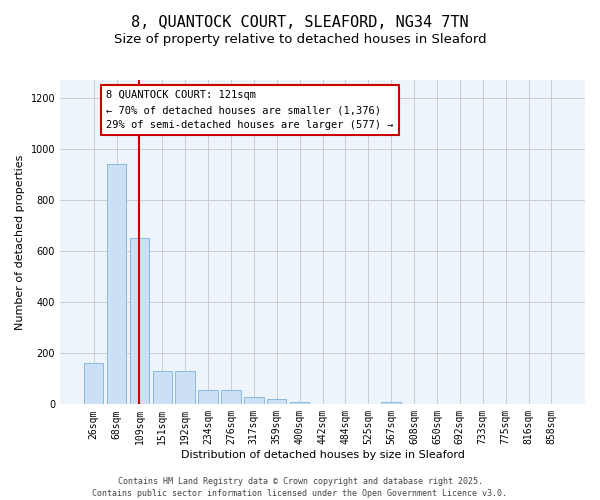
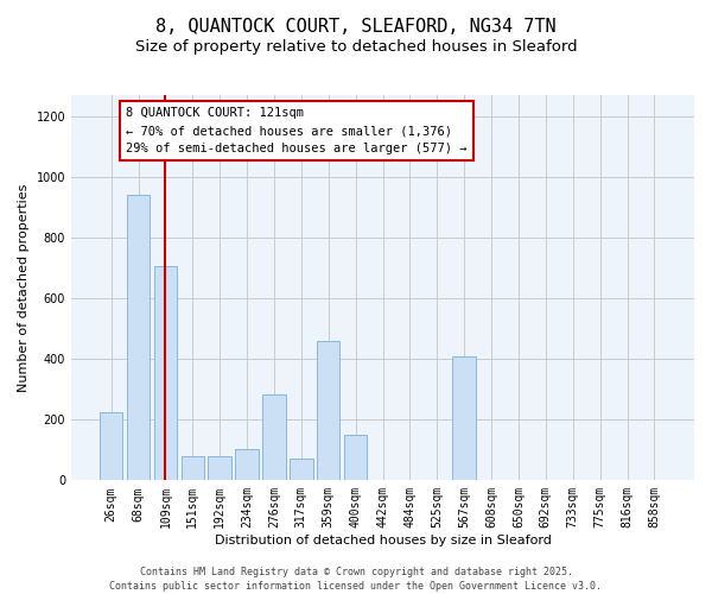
26sqm: 160 -> 225
109sqm: 650 -> 705
151sqm: 130 -> 80
192sqm: 130 -> 80
234sqm: 55 -> 105
276sqm: 55 -> 285
317sqm: 30 -> 70
359sqm: 20 -> 460
400sqm: 10 -> 150
567sqm: 10 -> 410
